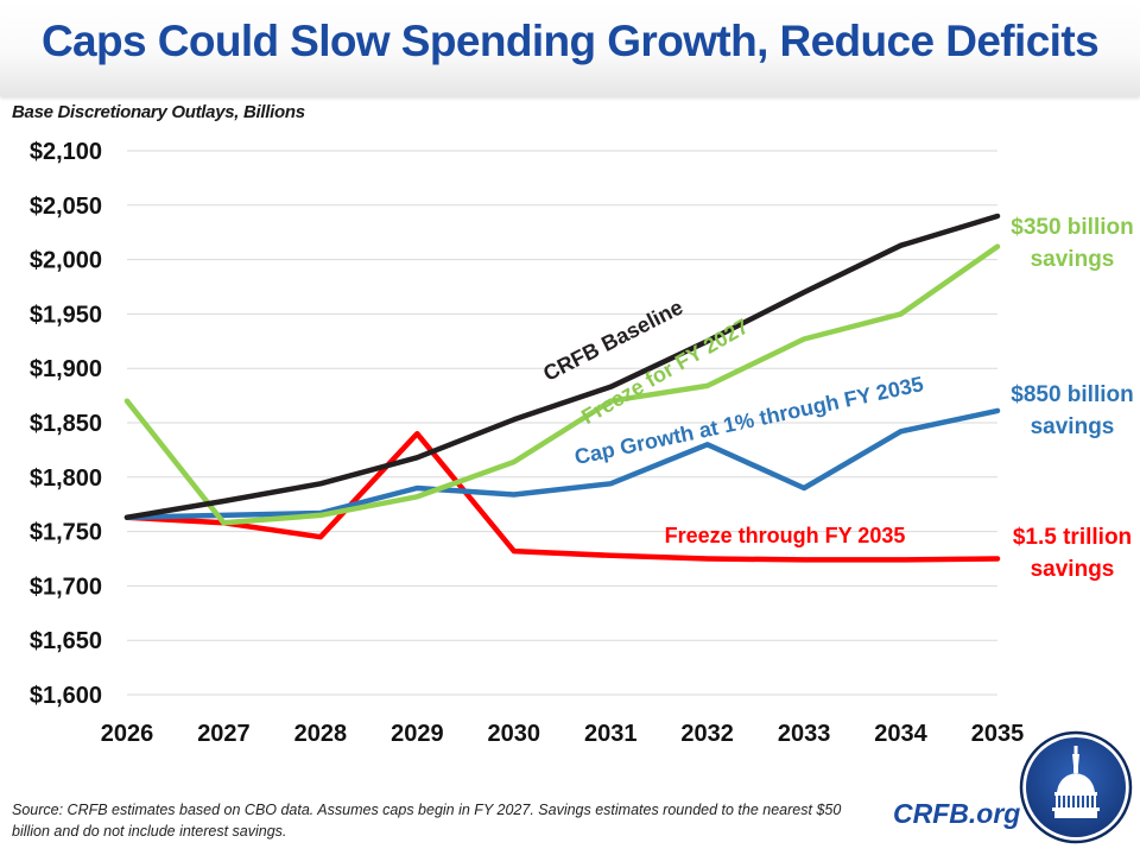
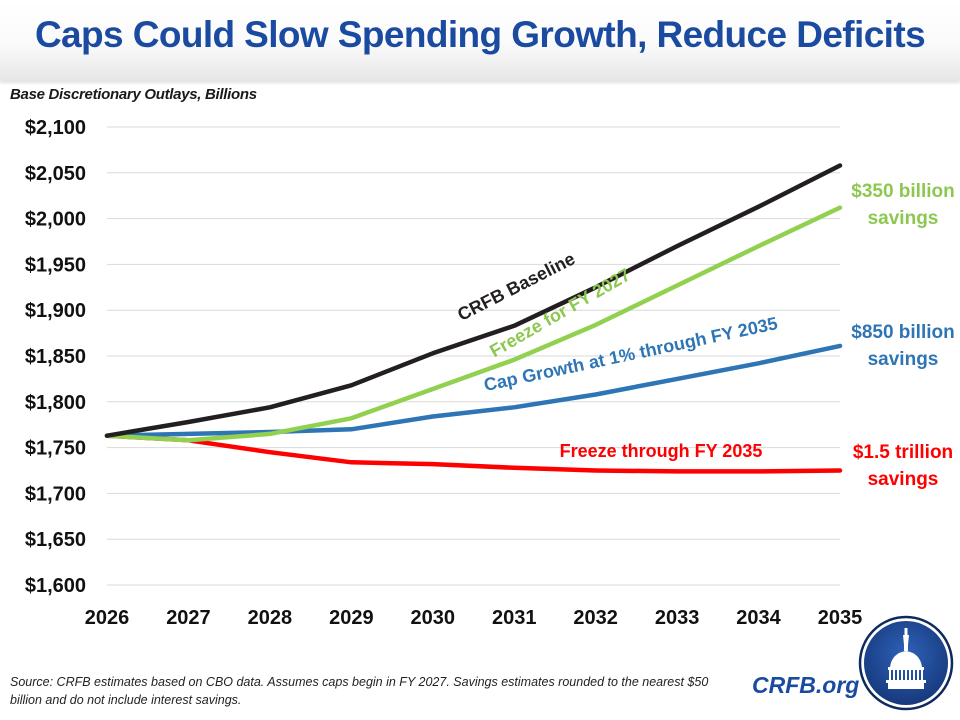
Freeze for FY 2027/2026: $1870 -> $1760
Cap Growth at 1% through FY 2035/2029: $1790 -> $1770
Freeze through FY 2035/2029: $1840 -> $1730
Freeze for FY 2027/2031: $1870 -> $1850
Cap Growth at 1% through FY 2035/2032: $1830 -> $1810
Cap Growth at 1% through FY 2035/2033: $1790 -> $1820
Freeze for FY 2027/2034: $1950 -> $1970
CRFB Baseline/2035: $2040 -> $2060
